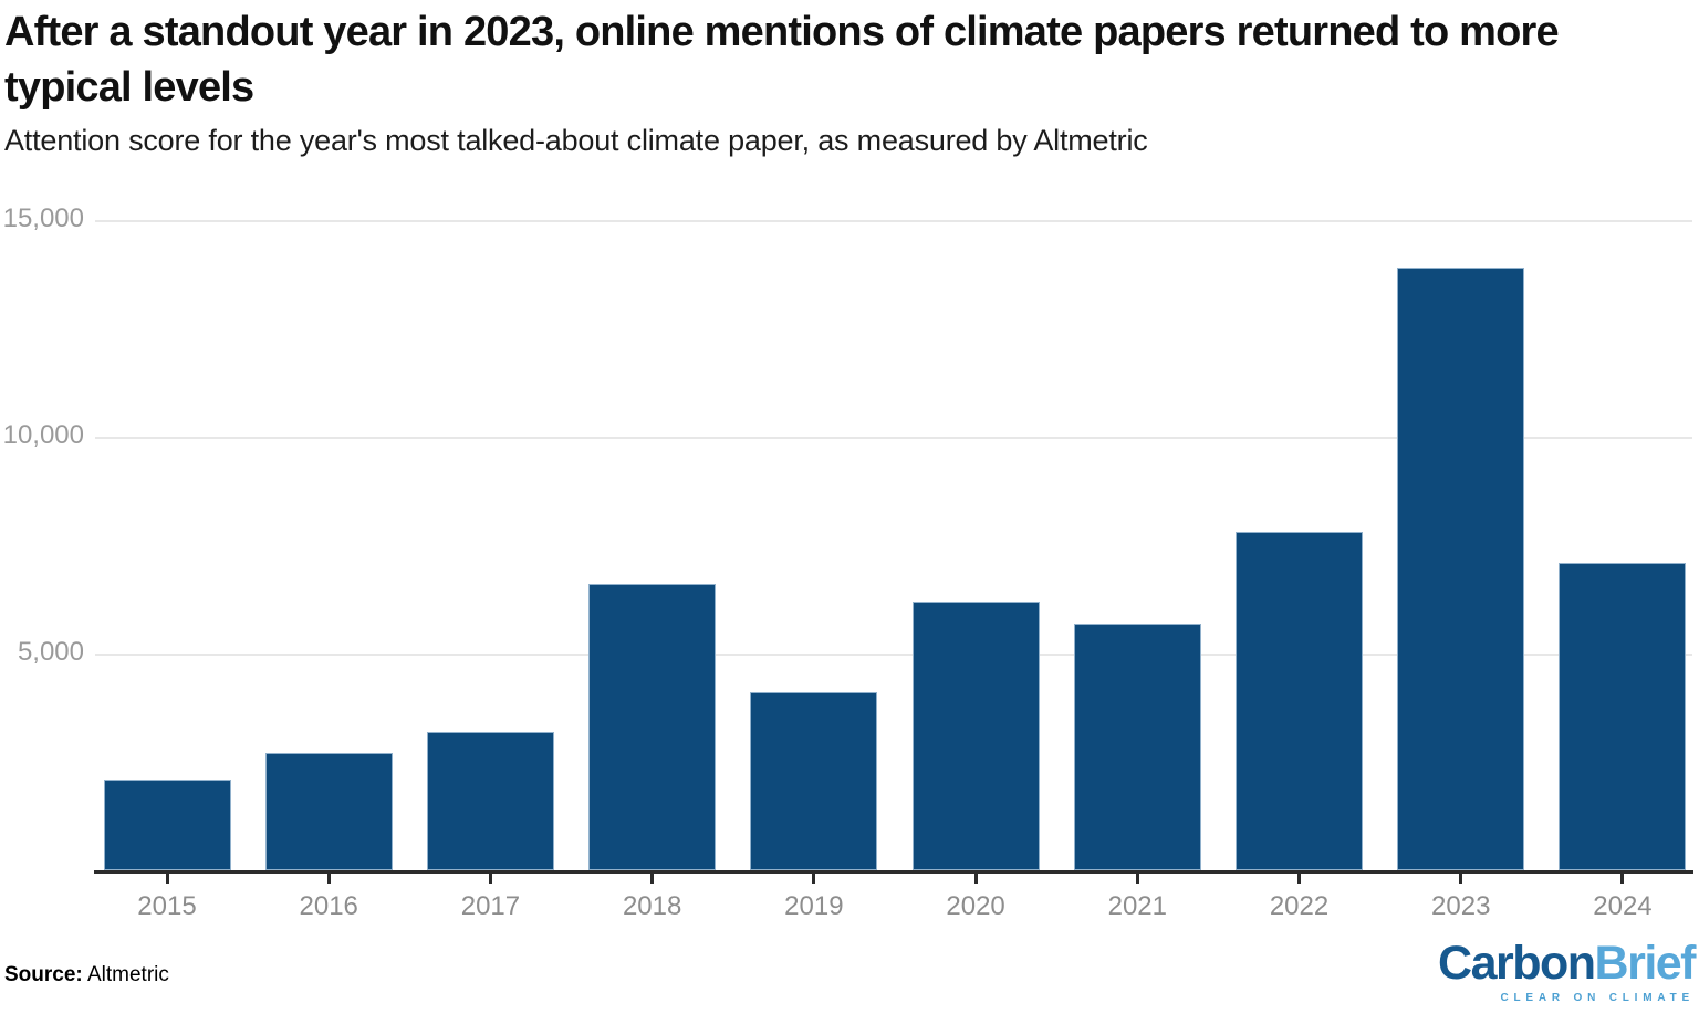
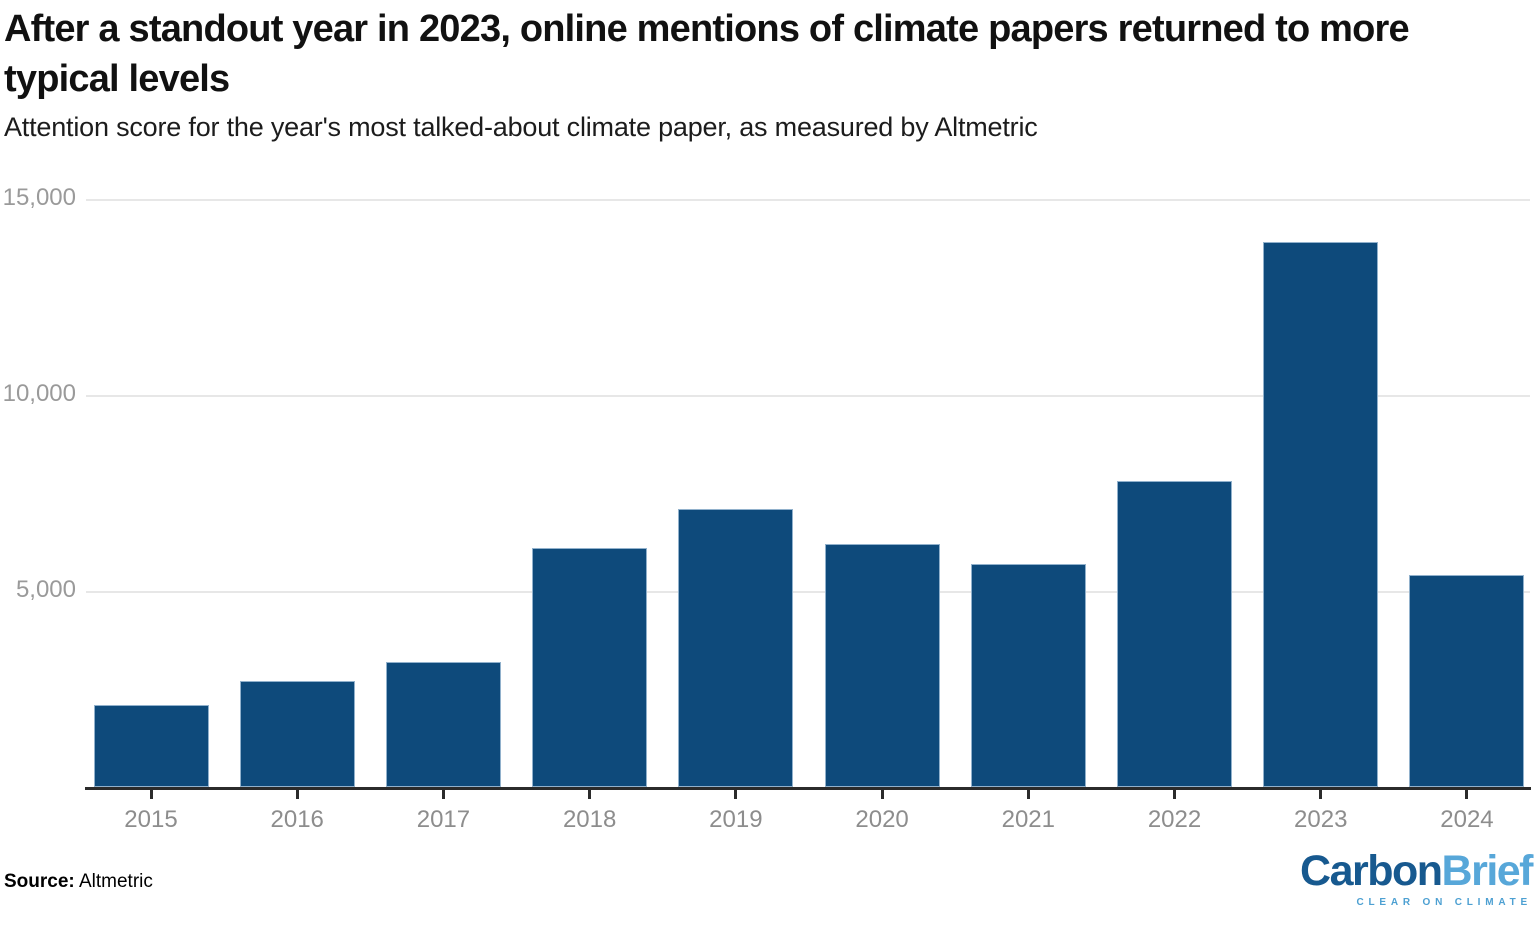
2018: 6600 -> 6100
2019: 4100 -> 7100
2024: 7100 -> 5400
